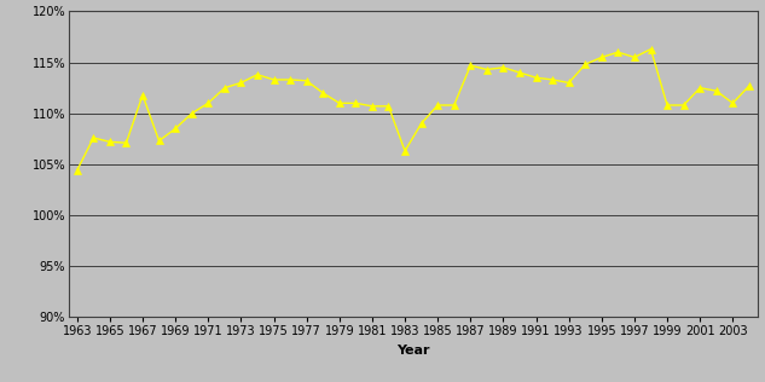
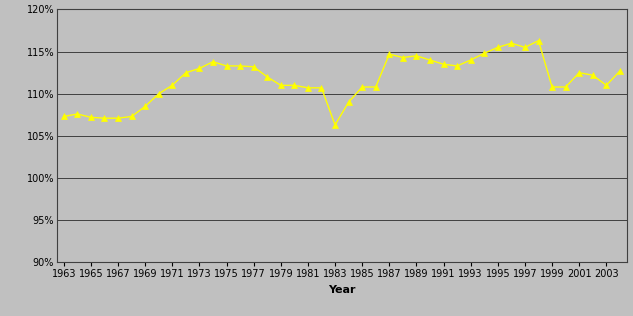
1963: 104.4% -> 107.3%
1967: 111.8% -> 107.1%
1993: 113.0% -> 114.0%
